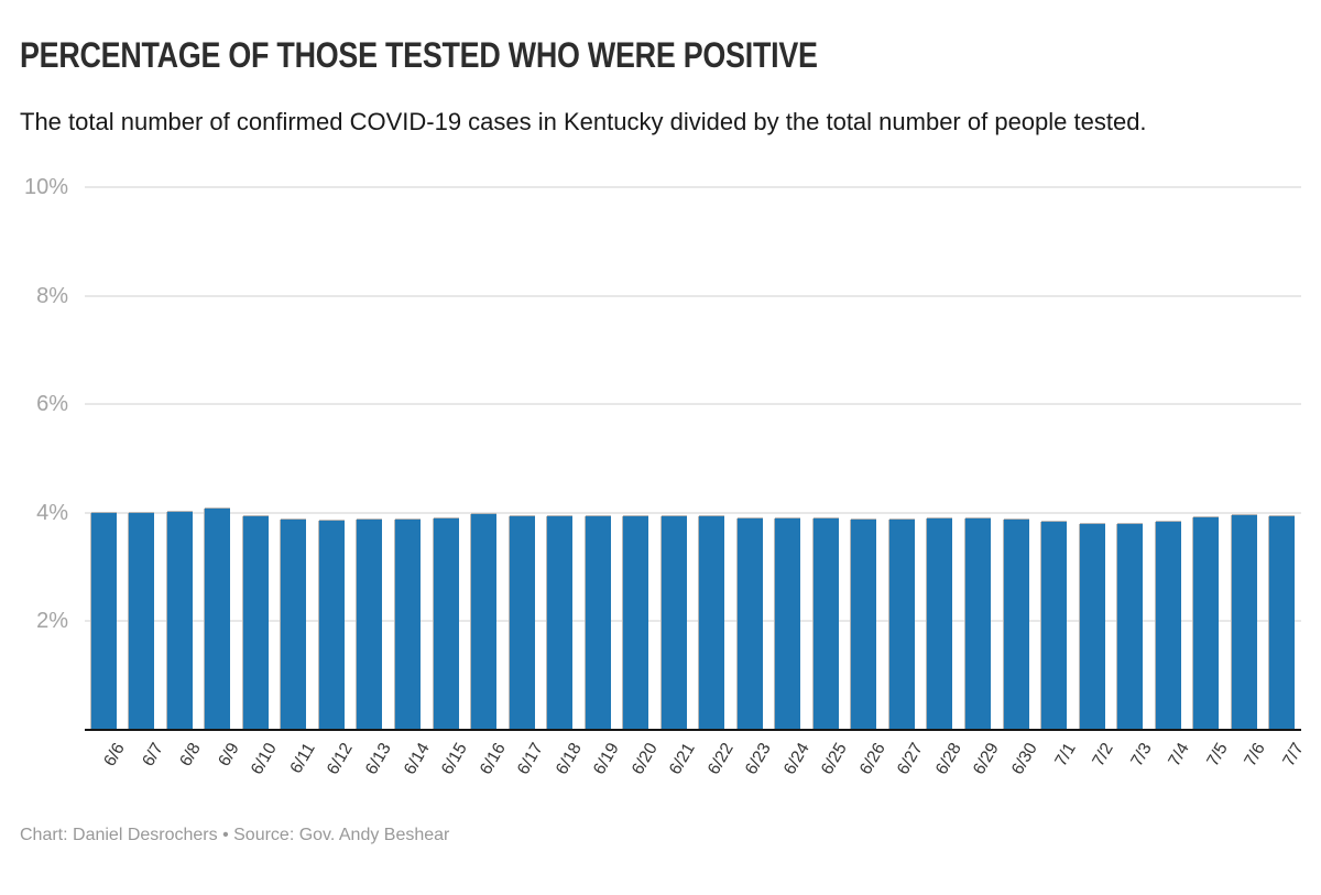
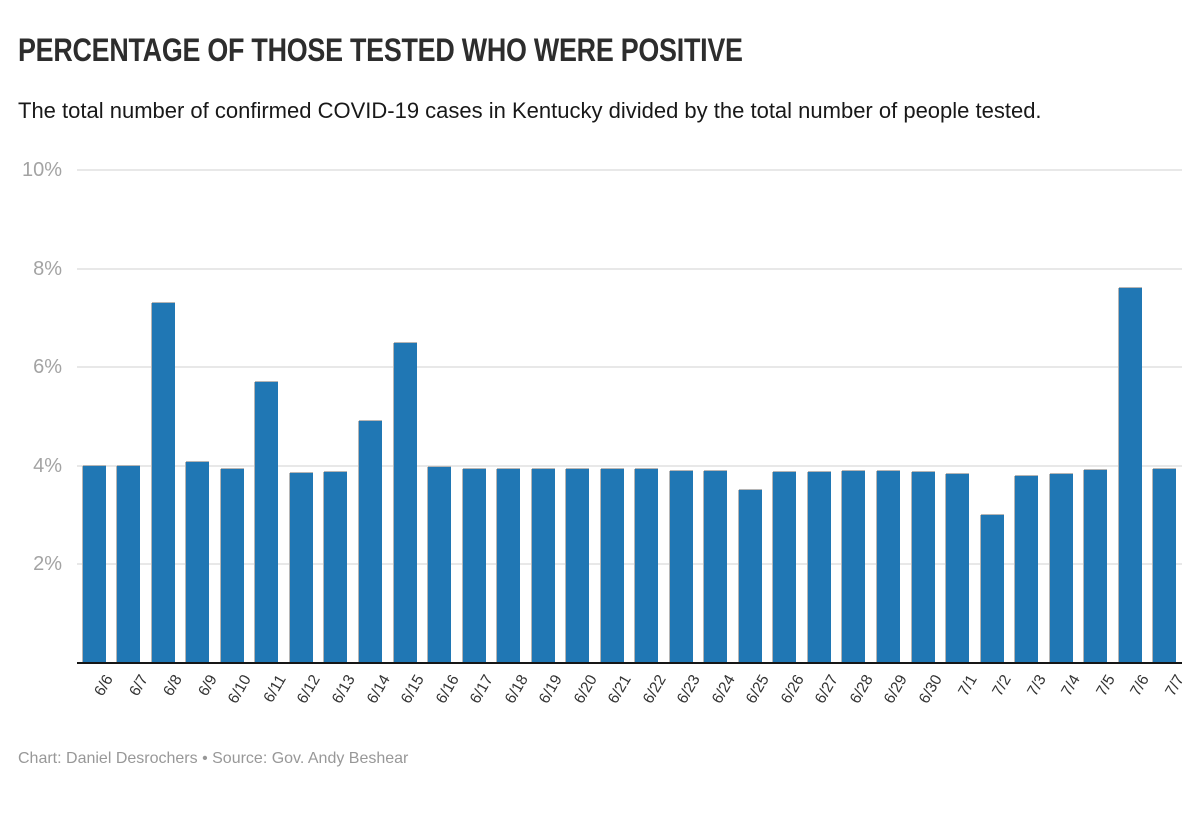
6/8: 4.0% -> 7.3%
6/11: 3.9% -> 5.7%
6/14: 3.9% -> 4.9%
6/15: 3.9% -> 6.5%
6/25: 3.9% -> 3.5%
7/2: 3.8% -> 3.0%
7/6: 4.0% -> 7.6%
